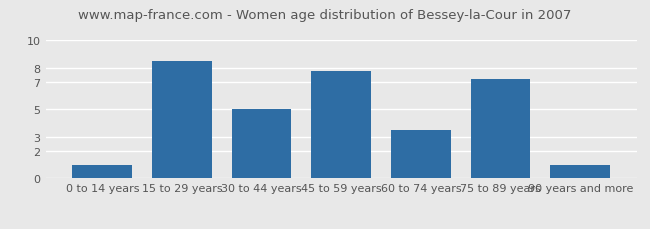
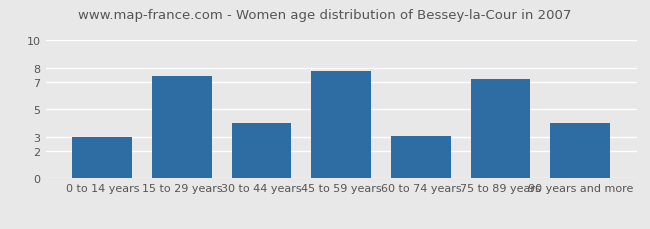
0 to 14 years: 1.0 -> 3.0
15 to 29 years: 8.5 -> 7.4
30 to 44 years: 5.0 -> 4.0
60 to 74 years: 3.5 -> 3.1
90 years and more: 1.0 -> 4.0
